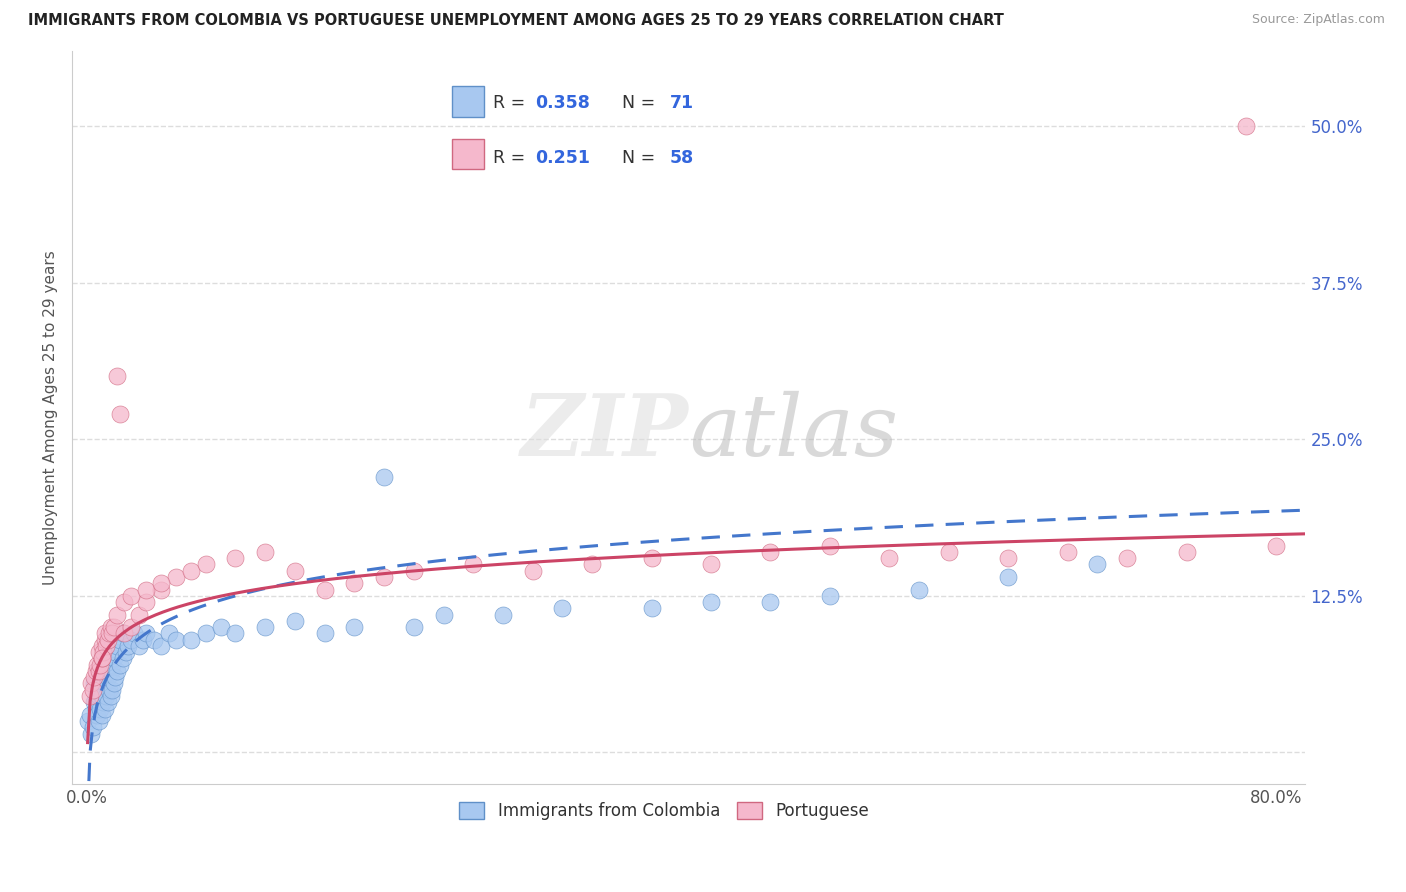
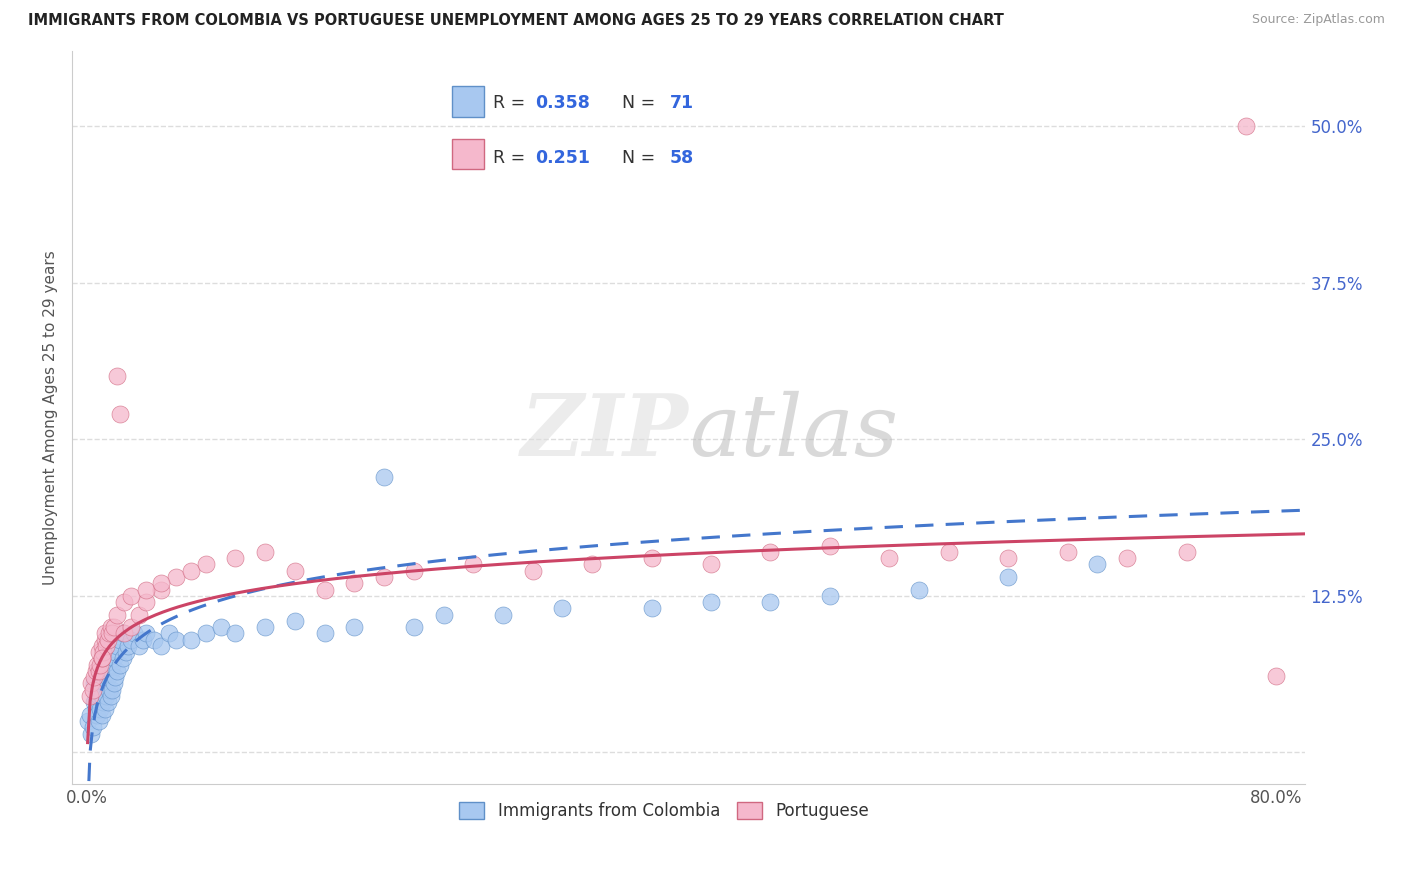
Portuguese/80.0%: 16.5% -> 6.1%
